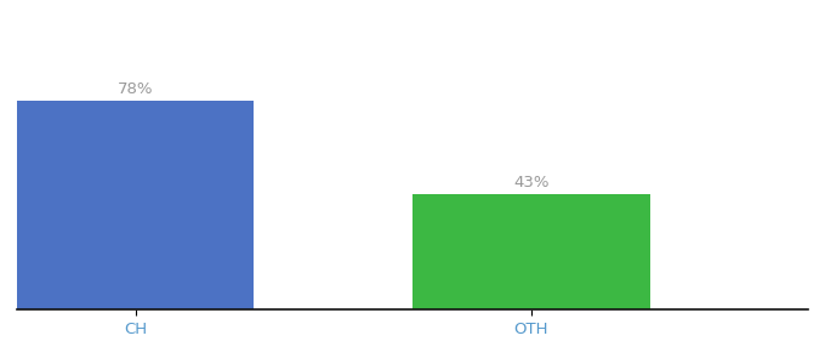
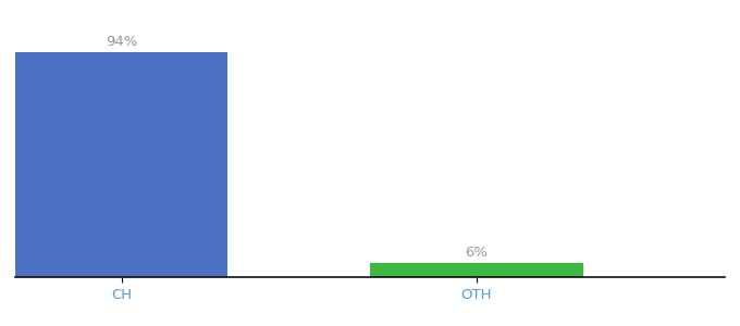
CH: 78% -> 94%
OTH: 43% -> 6%
